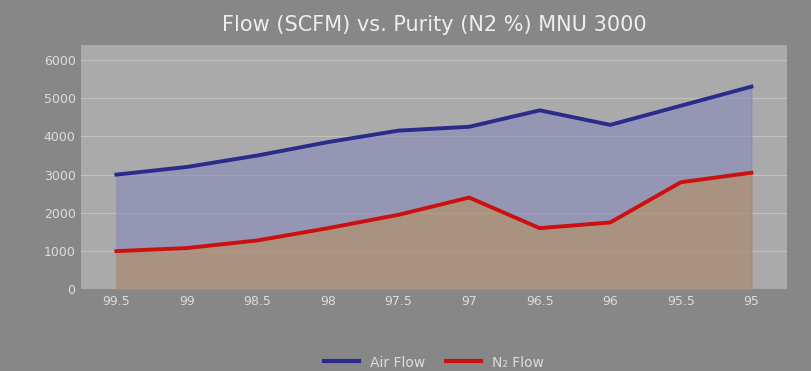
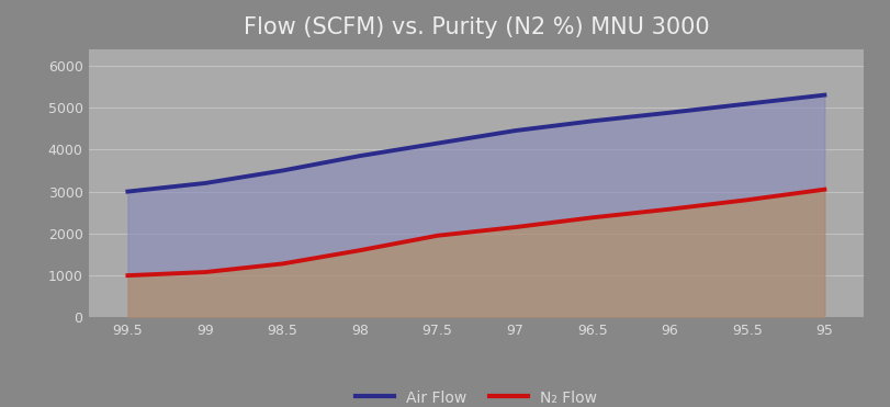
Air Flow/97: 4250 -> 4450
N₂ Flow/97: 2400 -> 2150
N₂ Flow/96.5: 1600 -> 2380
Air Flow/96: 4300 -> 4880
N₂ Flow/96: 1750 -> 2580
Air Flow/95.5: 4800 -> 5090
